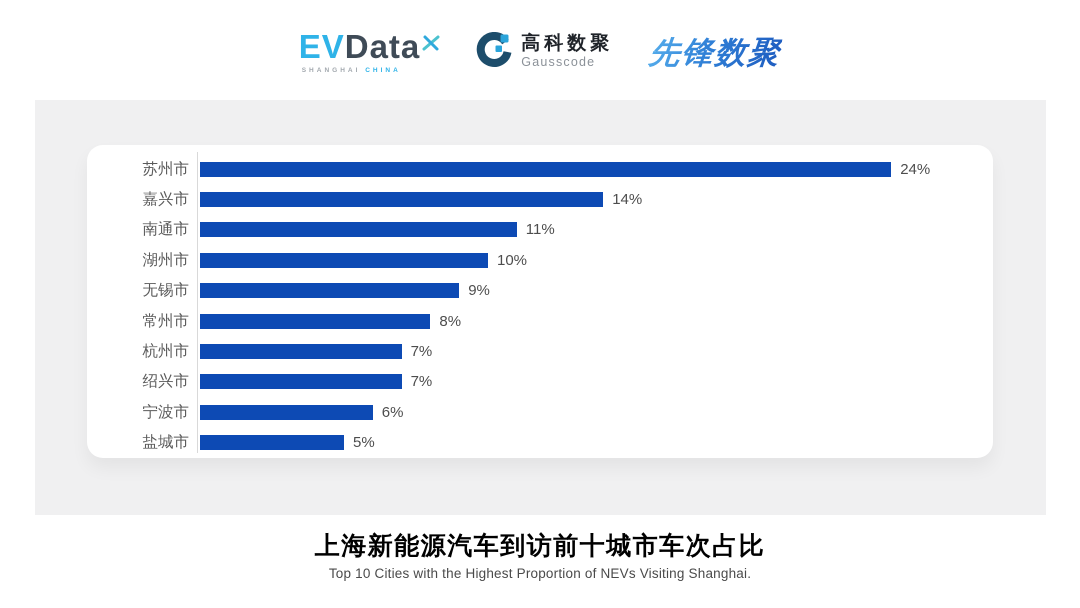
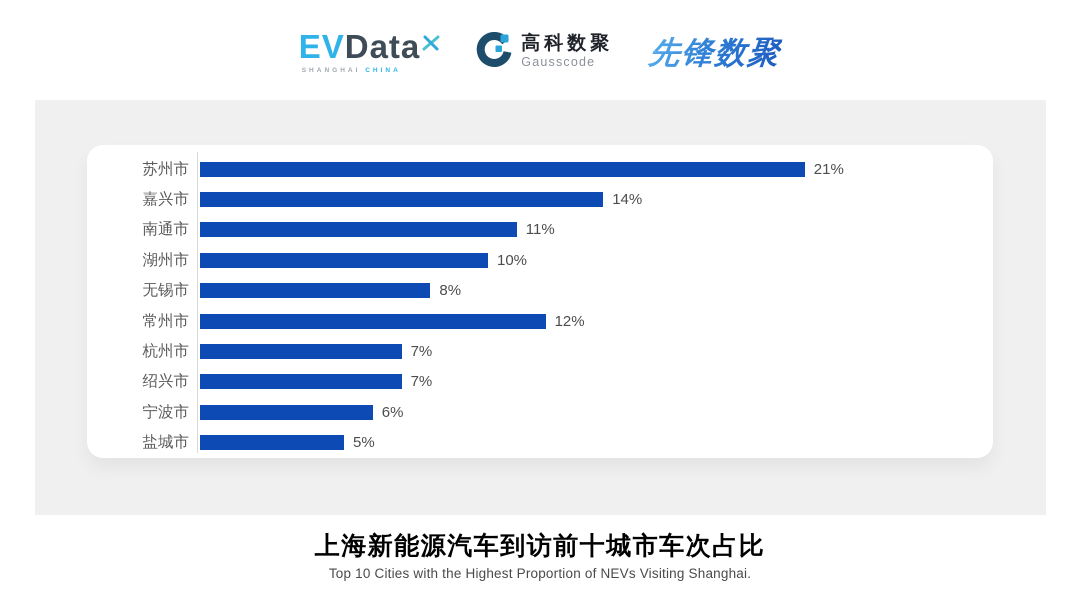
苏州市: 24% -> 21%
无锡市: 9% -> 8%
常州市: 8% -> 12%
